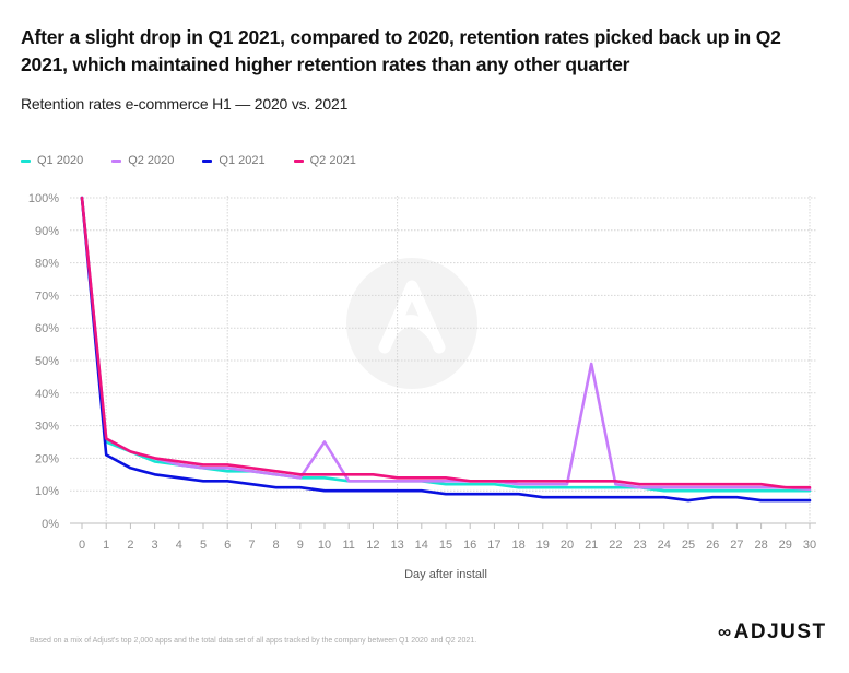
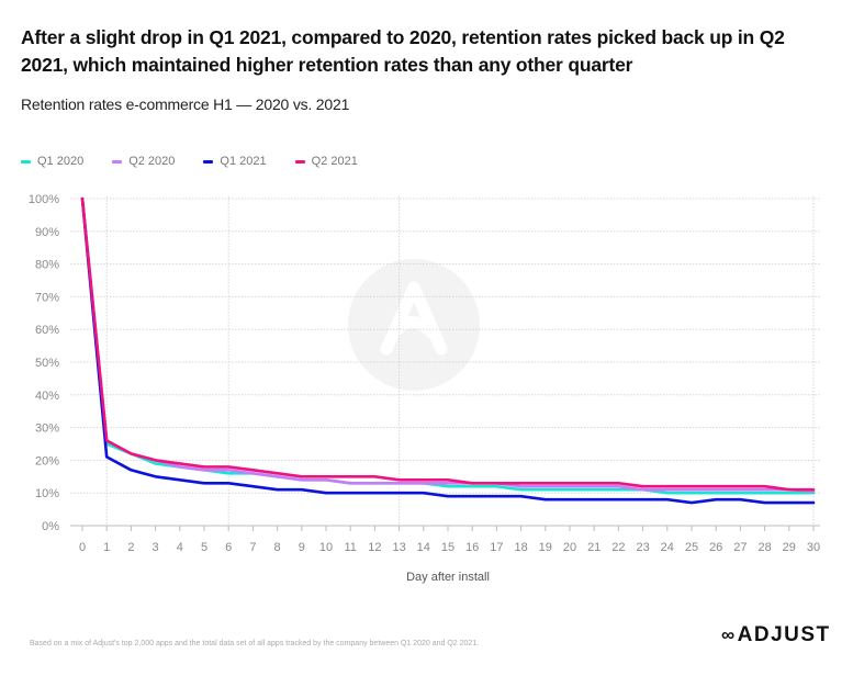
Q2 2020/10: 25% -> 14%
Q2 2020/21: 49% -> 12%
